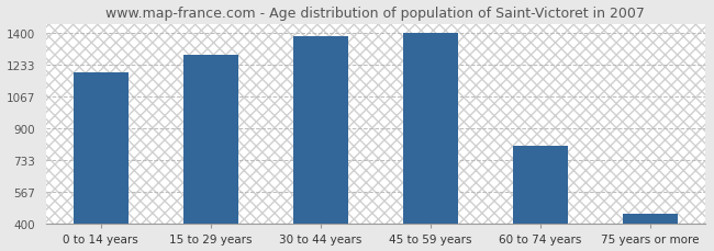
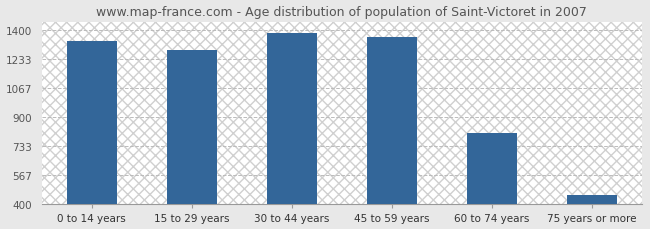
0 to 14 years: 1190 -> 1340
45 to 59 years: 1400 -> 1360
